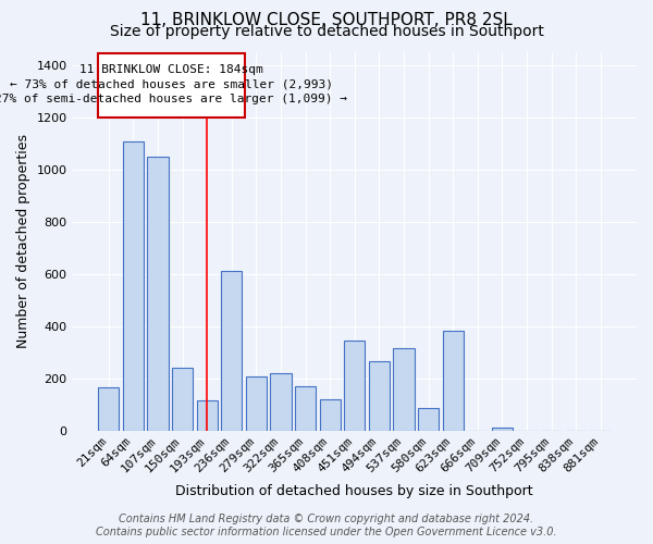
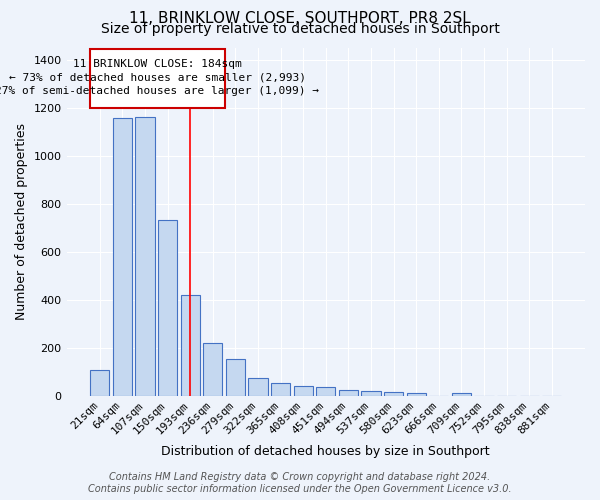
21sqm: 165 -> 107
64sqm: 1105 -> 1155
107sqm: 1050 -> 1160
150sqm: 240 -> 730
193sqm: 115 -> 420
236sqm: 610 -> 220
279sqm: 205 -> 152
322sqm: 220 -> 72
365sqm: 170 -> 52
408sqm: 120 -> 38
451sqm: 345 -> 35
494sqm: 265 -> 22
537sqm: 315 -> 18
580sqm: 85 -> 14
623sqm: 380 -> 12
